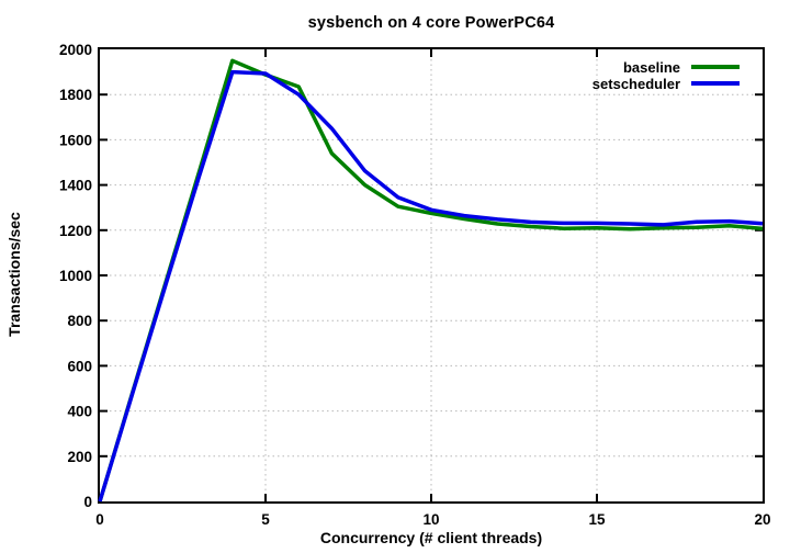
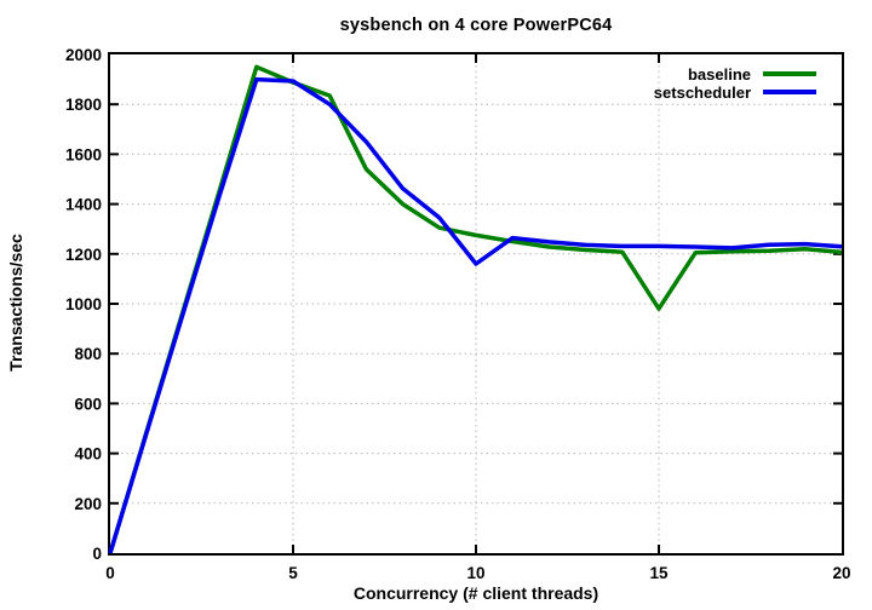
setscheduler/10: 1290 -> 1160
baseline/15: 1210 -> 980
